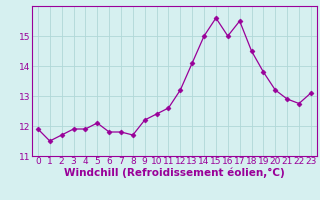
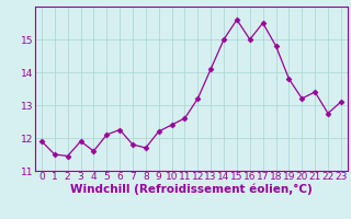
2: 11.70 -> 11.45
4: 11.90 -> 11.60
6: 11.80 -> 12.25
18: 14.50 -> 14.80
21: 12.90 -> 13.40
